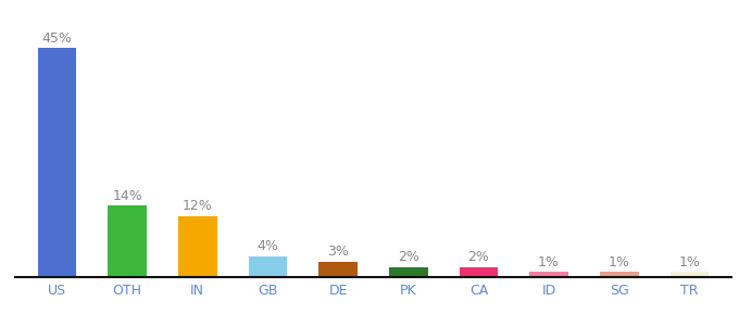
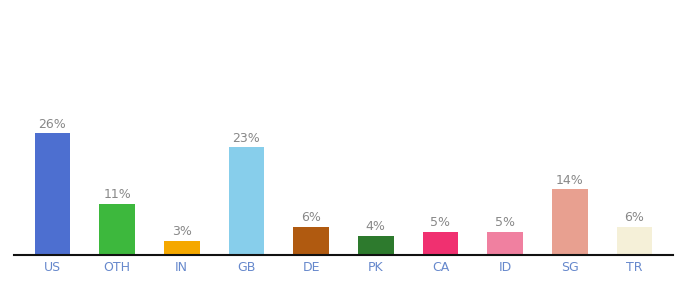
US: 45% -> 26%
OTH: 14% -> 11%
IN: 12% -> 3%
GB: 4% -> 23%
DE: 3% -> 6%
PK: 2% -> 4%
CA: 2% -> 5%
ID: 1% -> 5%
SG: 1% -> 14%
TR: 1% -> 6%
